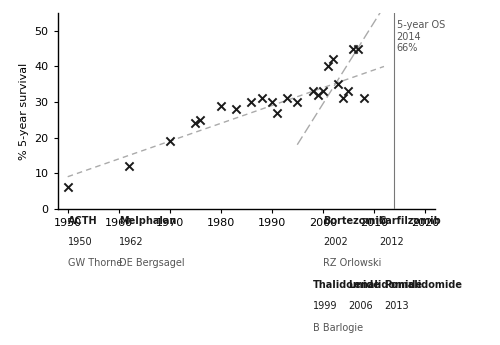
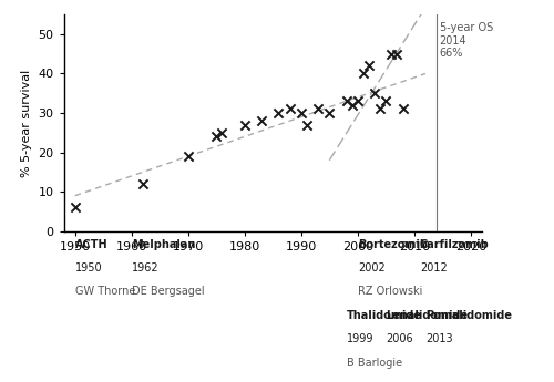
1980: 29 -> 27
